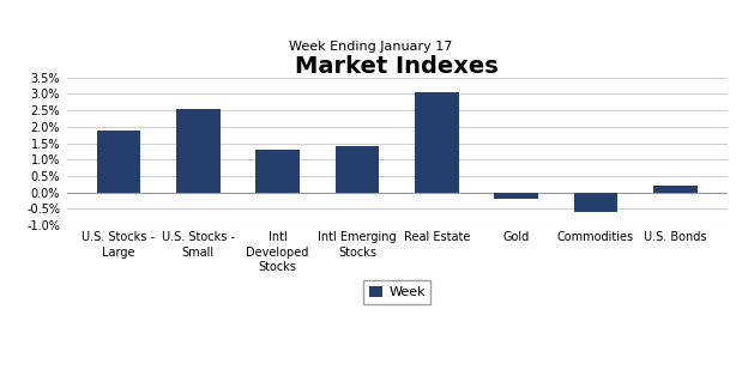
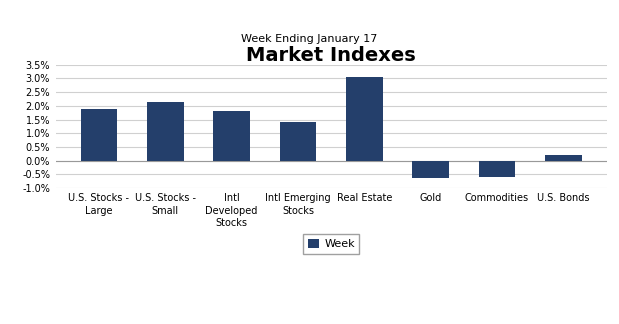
U.S. Stocks - Small: 2.55% -> 2.15%
Intl Developed Stocks: 1.30% -> 1.80%
Gold: -0.20% -> -0.65%
